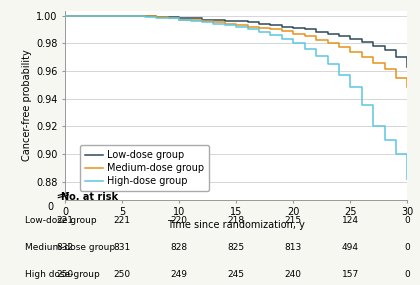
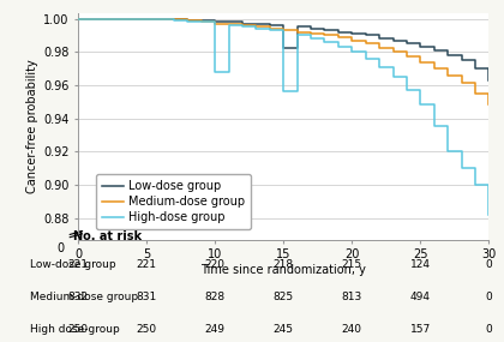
High-dose group/10: 0.997 -> 0.968
Low-dose group/15: 0.996 -> 0.982
High-dose group/15: 0.992 -> 0.956
